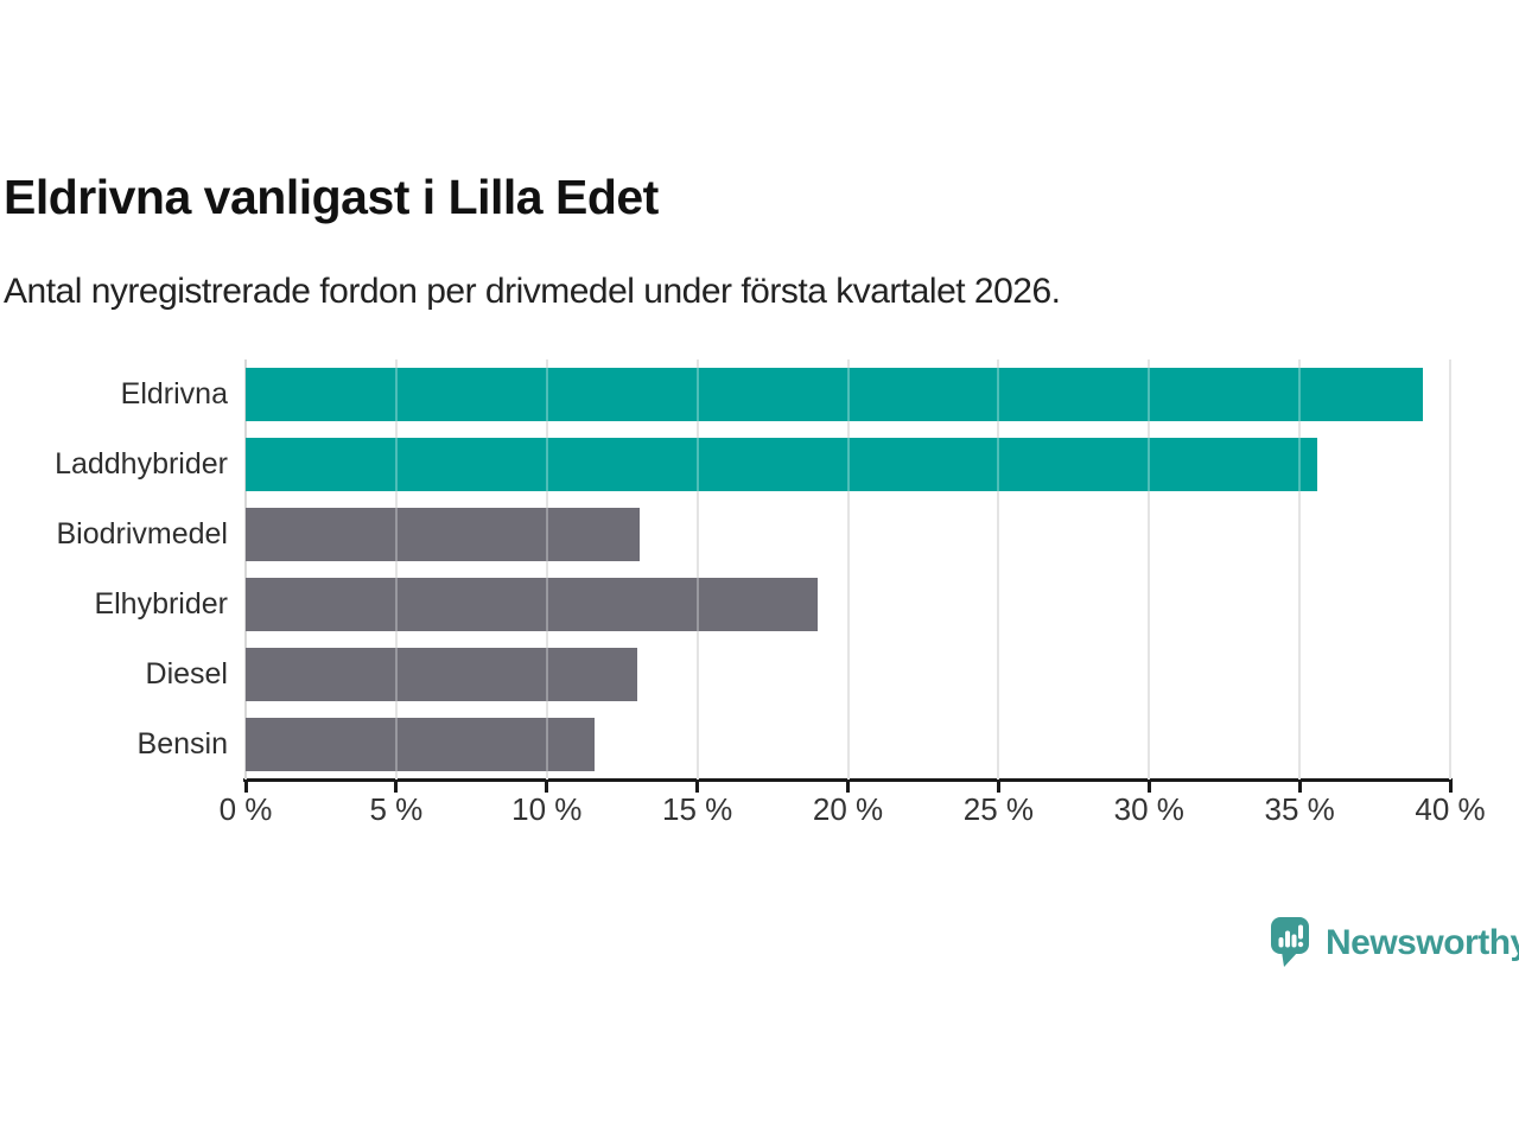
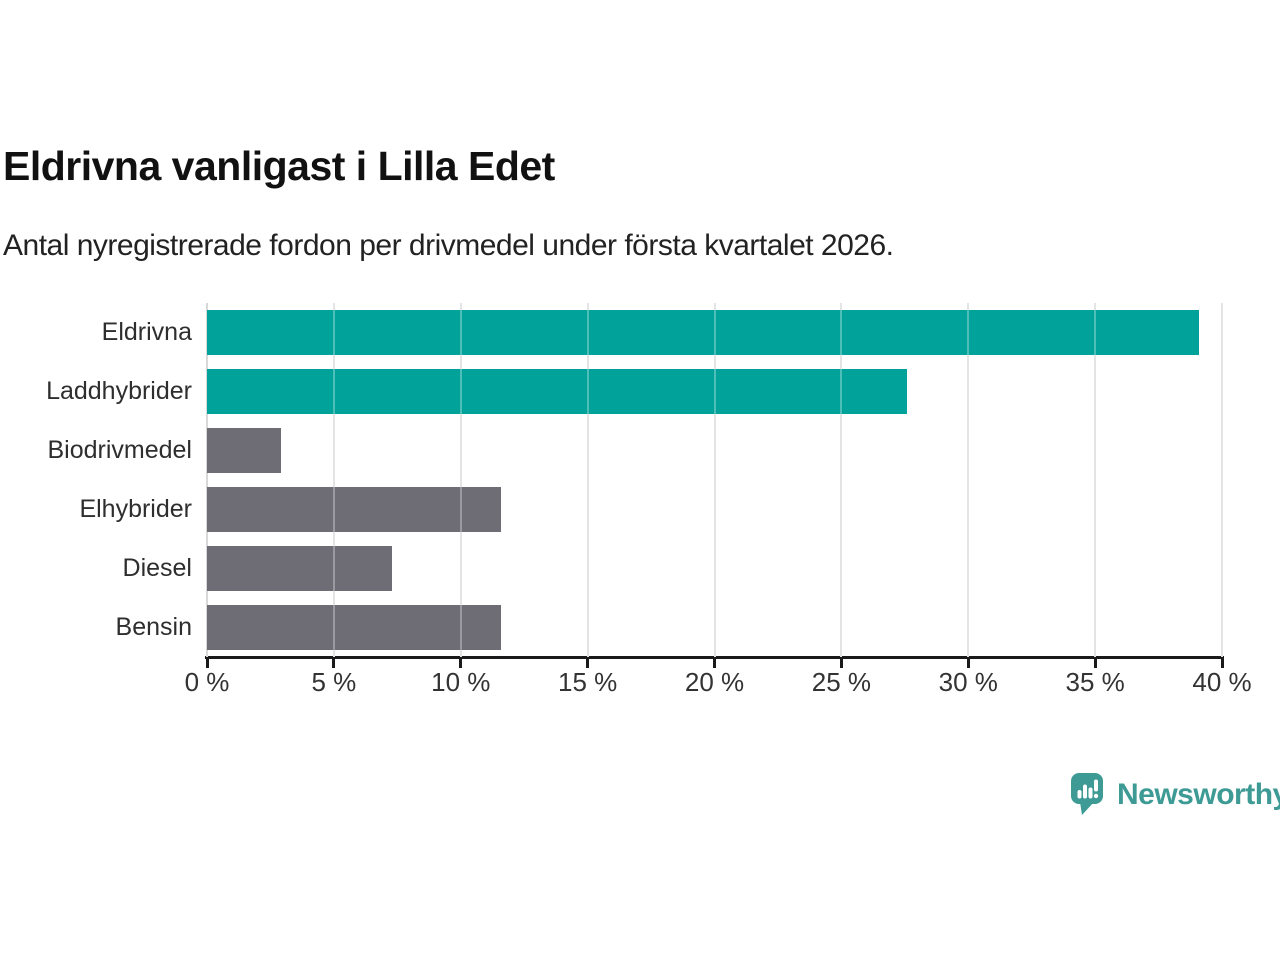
Laddhybrider: 35.6% -> 27.6%
Biodrivmedel: 13.1% -> 2.9%
Elhybrider: 19.0% -> 11.6%
Diesel: 13.0% -> 7.3%
